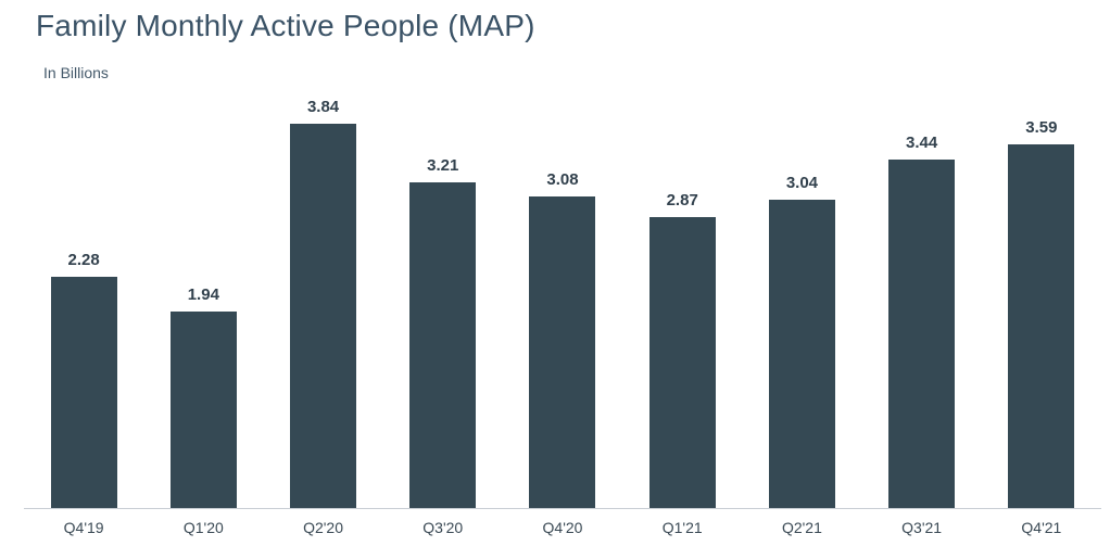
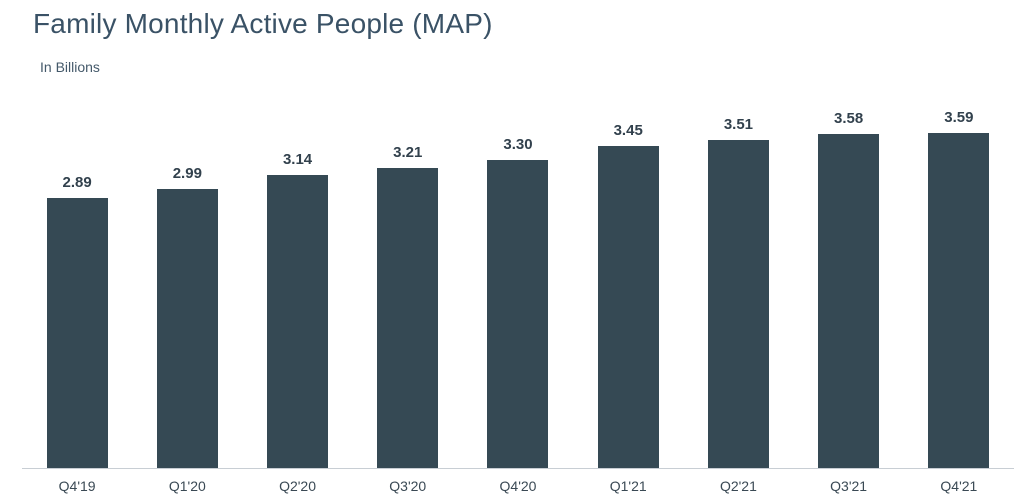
Q4'19: 2.28 -> 2.89
Q1'20: 1.94 -> 2.99
Q2'20: 3.84 -> 3.14
Q4'20: 3.08 -> 3.30
Q1'21: 2.87 -> 3.45
Q2'21: 3.04 -> 3.51
Q3'21: 3.44 -> 3.58
